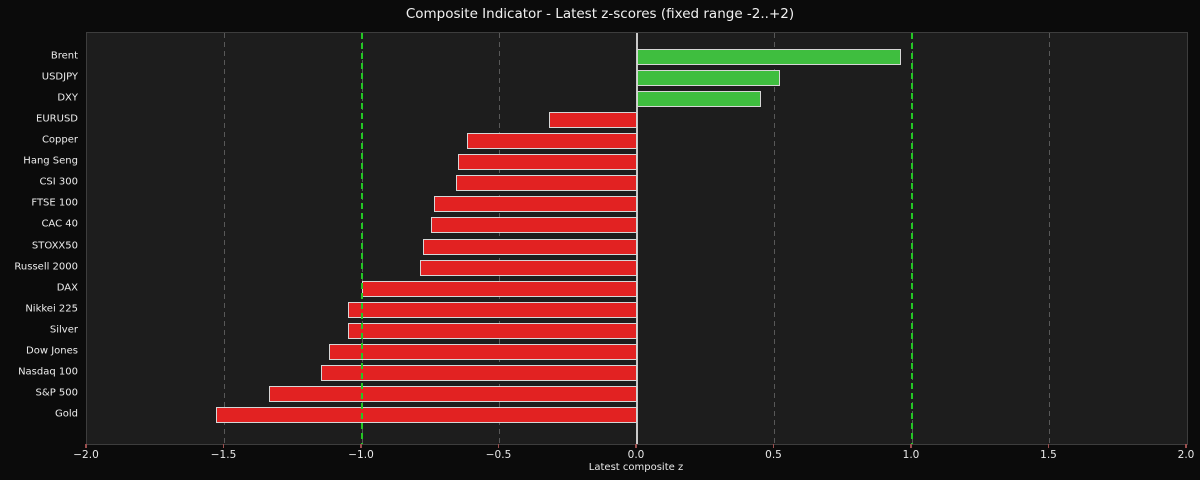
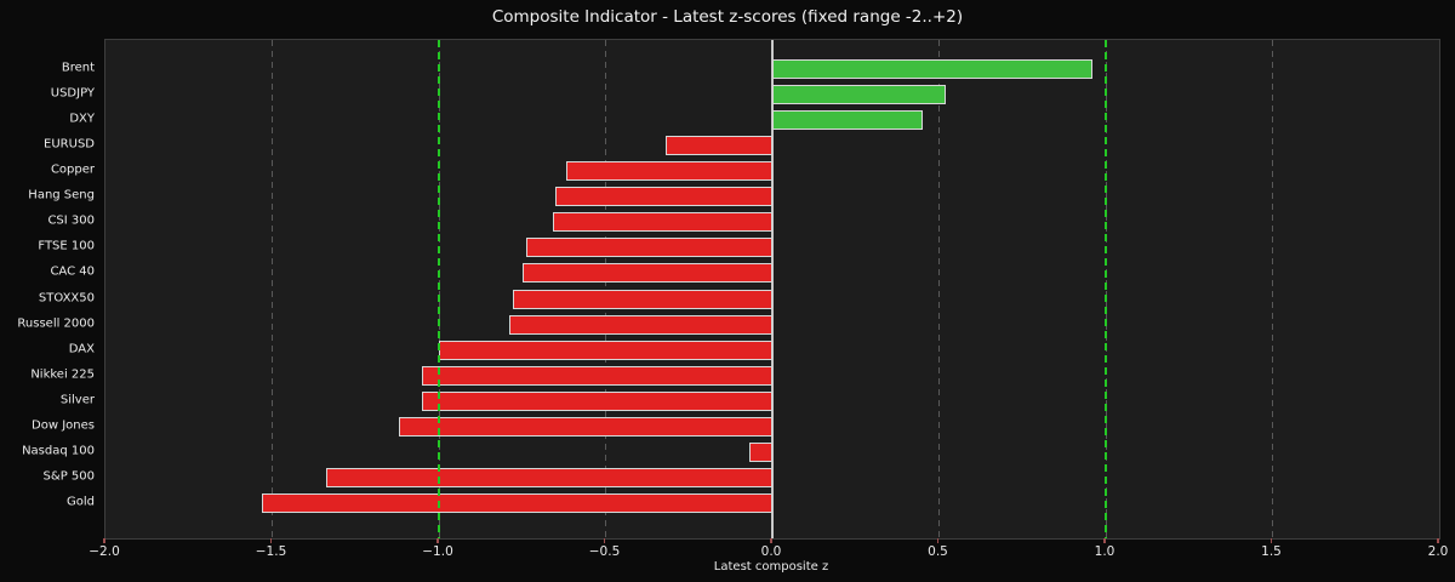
Nasdaq 100: -1.15 -> -0.07
